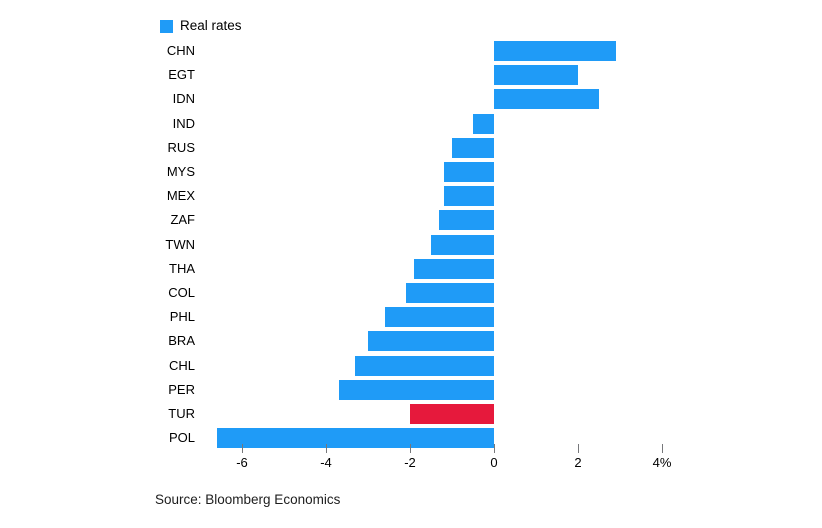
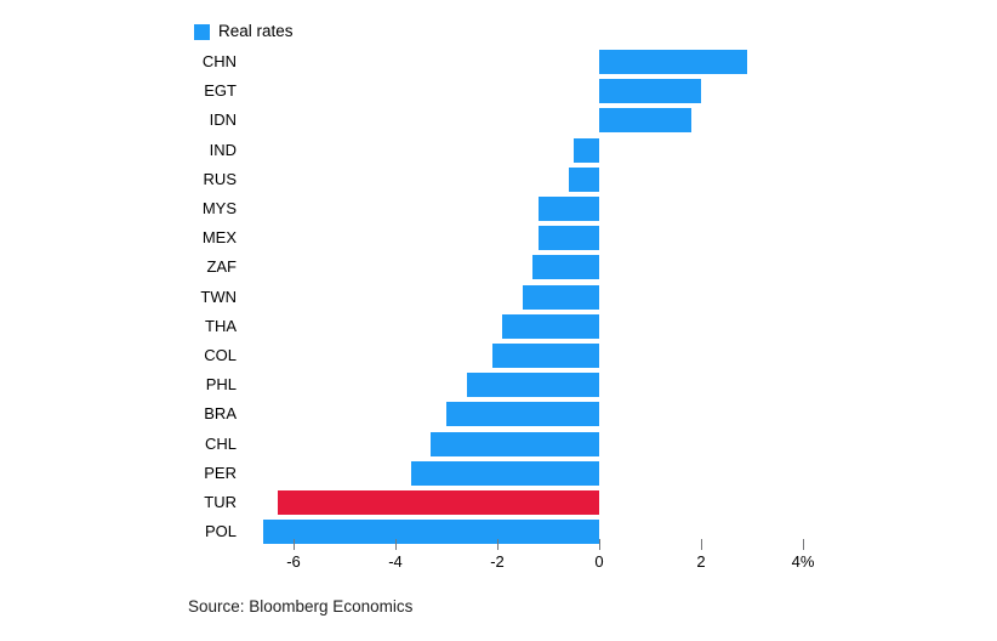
IDN: 2.5% -> 1.8%
RUS: -1.0% -> -0.6%
TUR: -2.0% -> -6.3%
